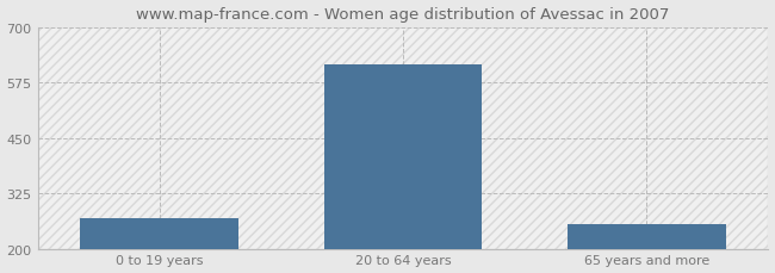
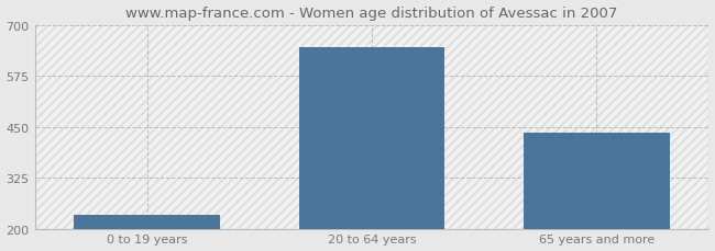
0 to 19 years: 270 -> 235
20 to 64 years: 615 -> 645
65 years and more: 255 -> 435
